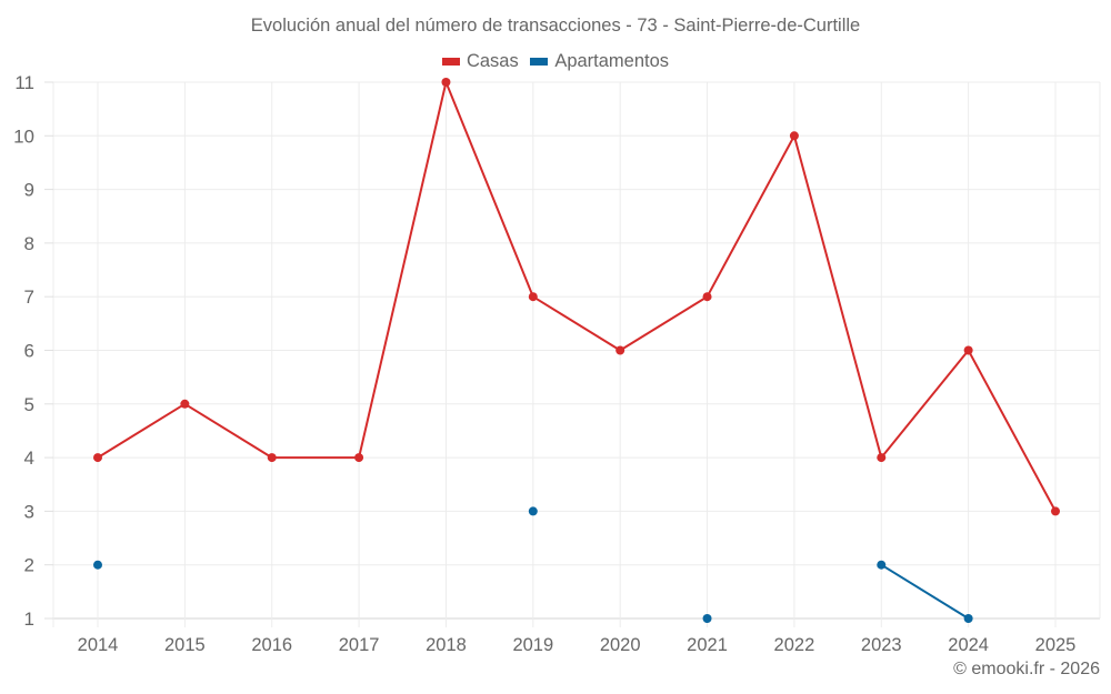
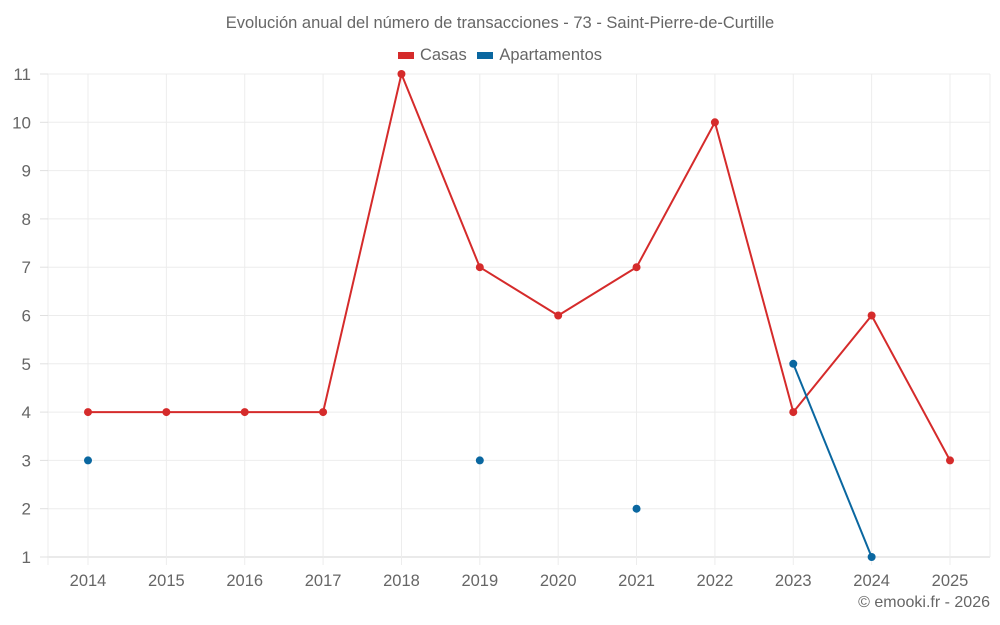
Apartamentos/2014: 2 -> 3
Casas/2015: 5 -> 4
Apartamentos/2021: 1 -> 2
Apartamentos/2023: 2 -> 5
